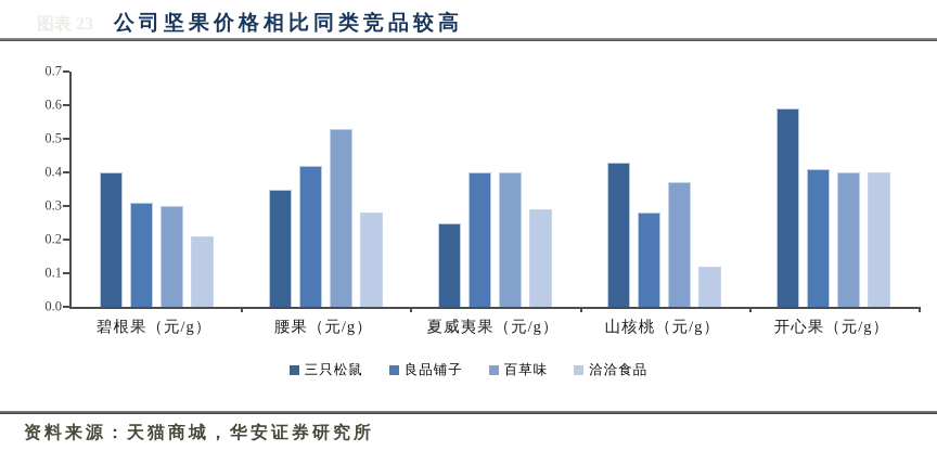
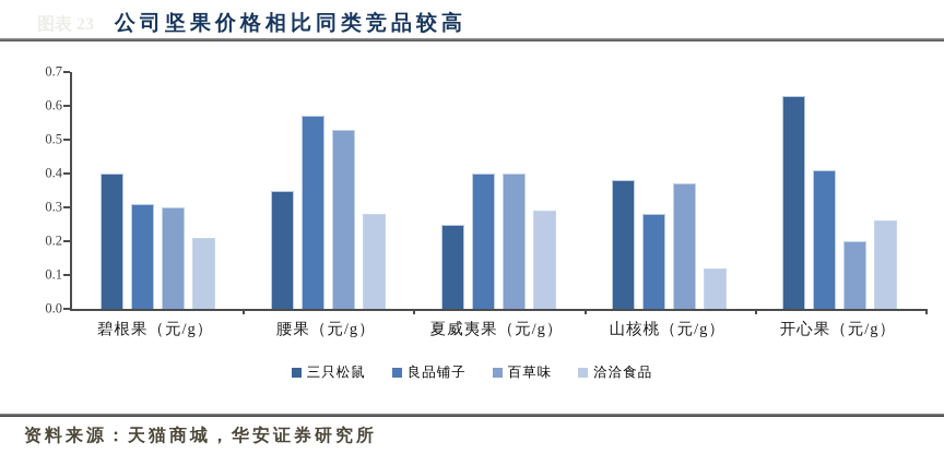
良品铺子/腰果（元/g）: 0.42 -> 0.57
三只松鼠/山核桃（元/g）: 0.43 -> 0.38
三只松鼠/开心果（元/g）: 0.59 -> 0.63
百草味/开心果（元/g）: 0.40 -> 0.20
洽洽食品/开心果（元/g）: 0.40 -> 0.26
